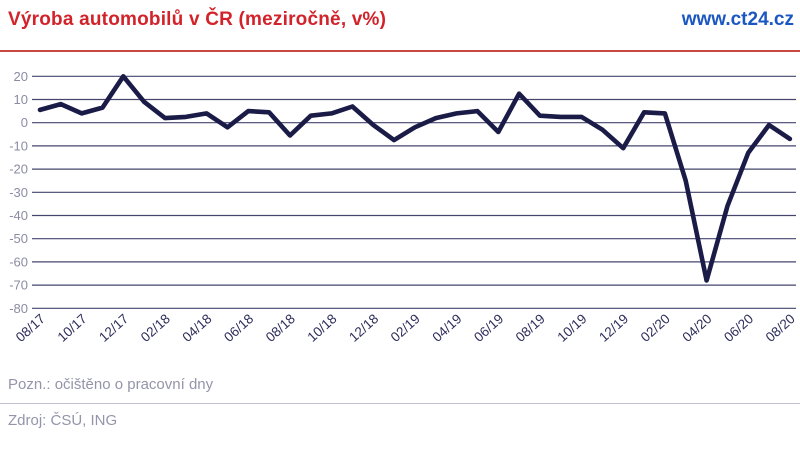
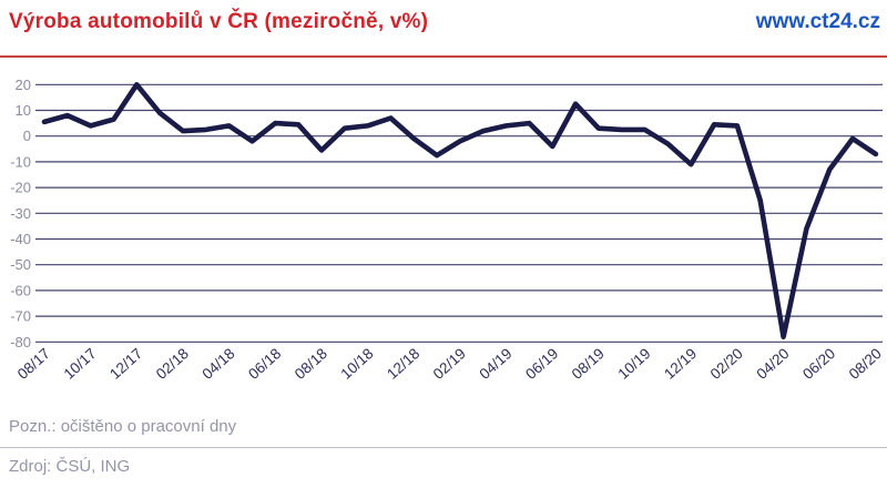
04/20: -68 -> -78
